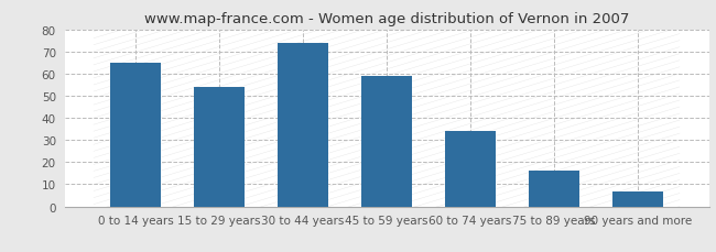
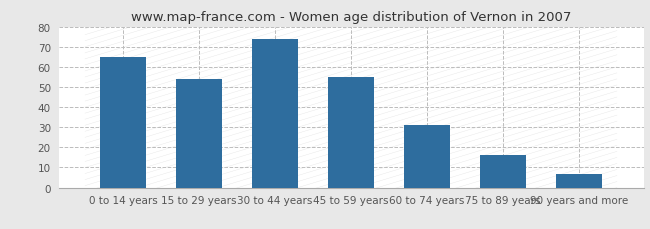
45 to 59 years: 59 -> 55
60 to 74 years: 34 -> 31
